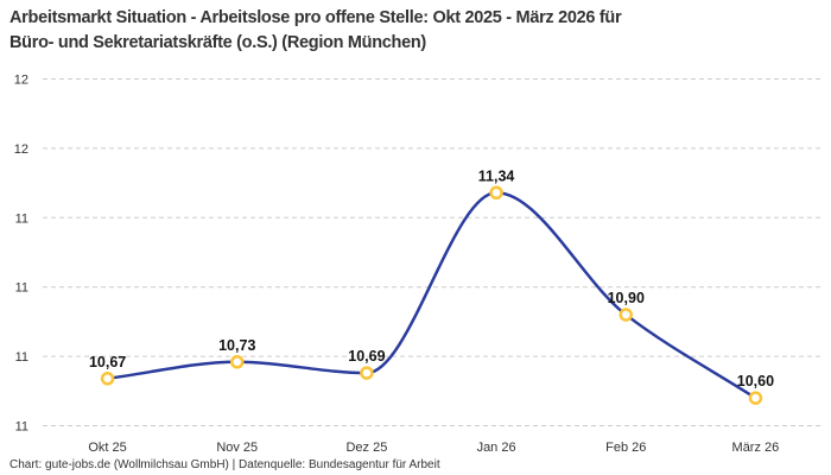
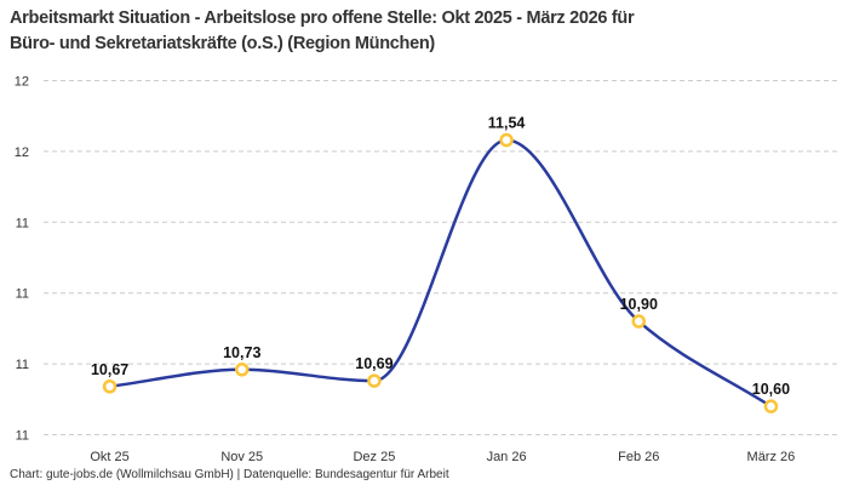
Jan 26: 11,34 -> 11,54
